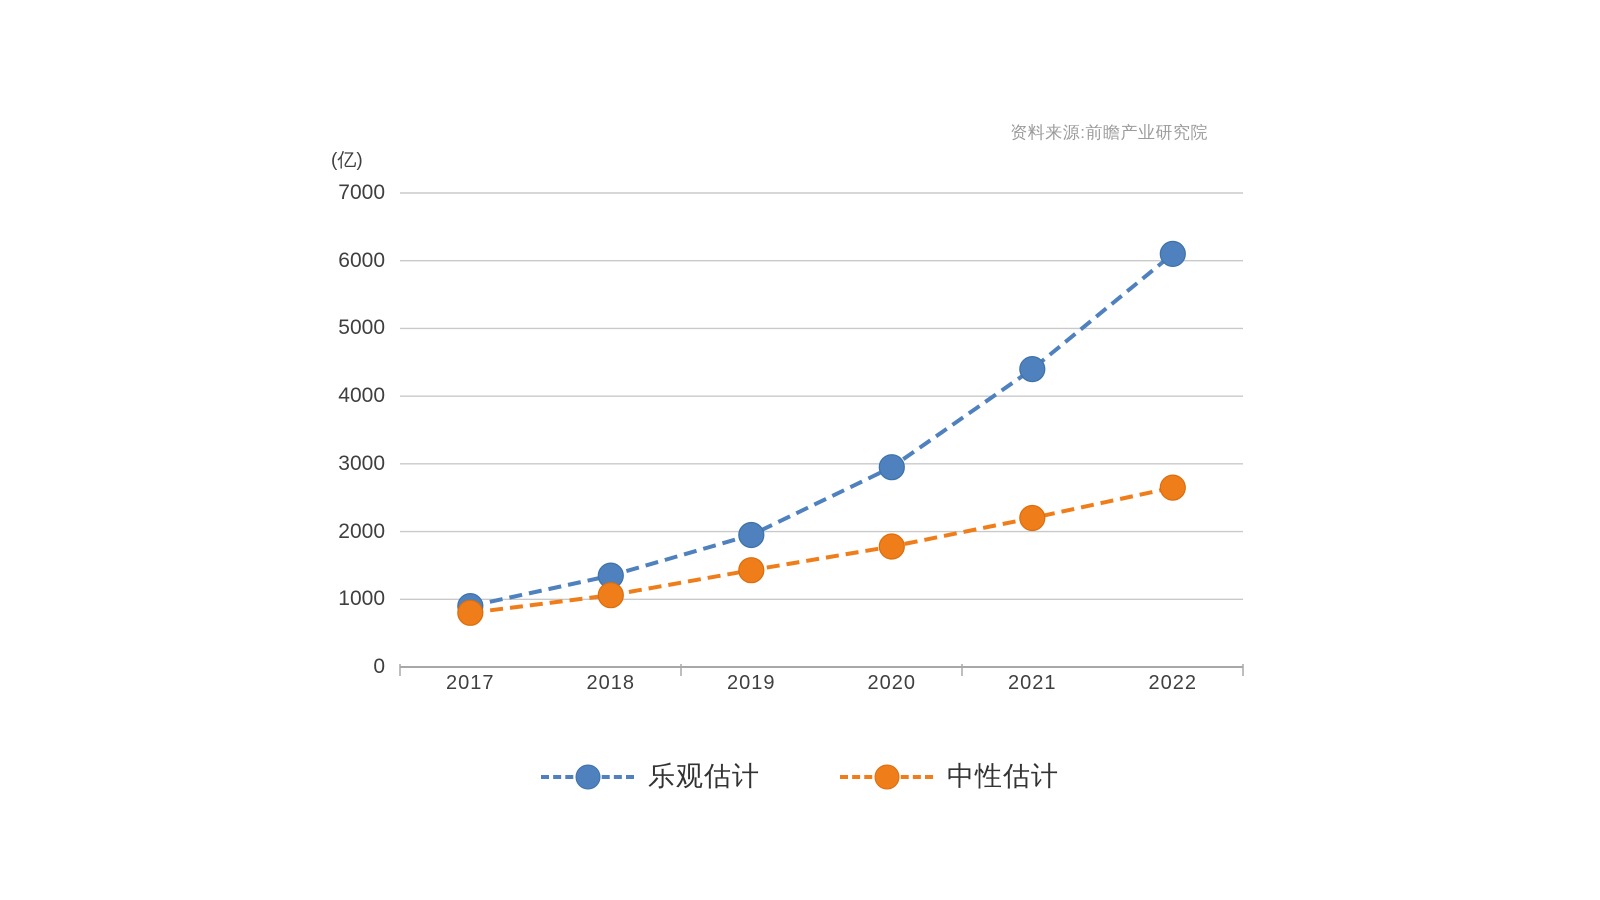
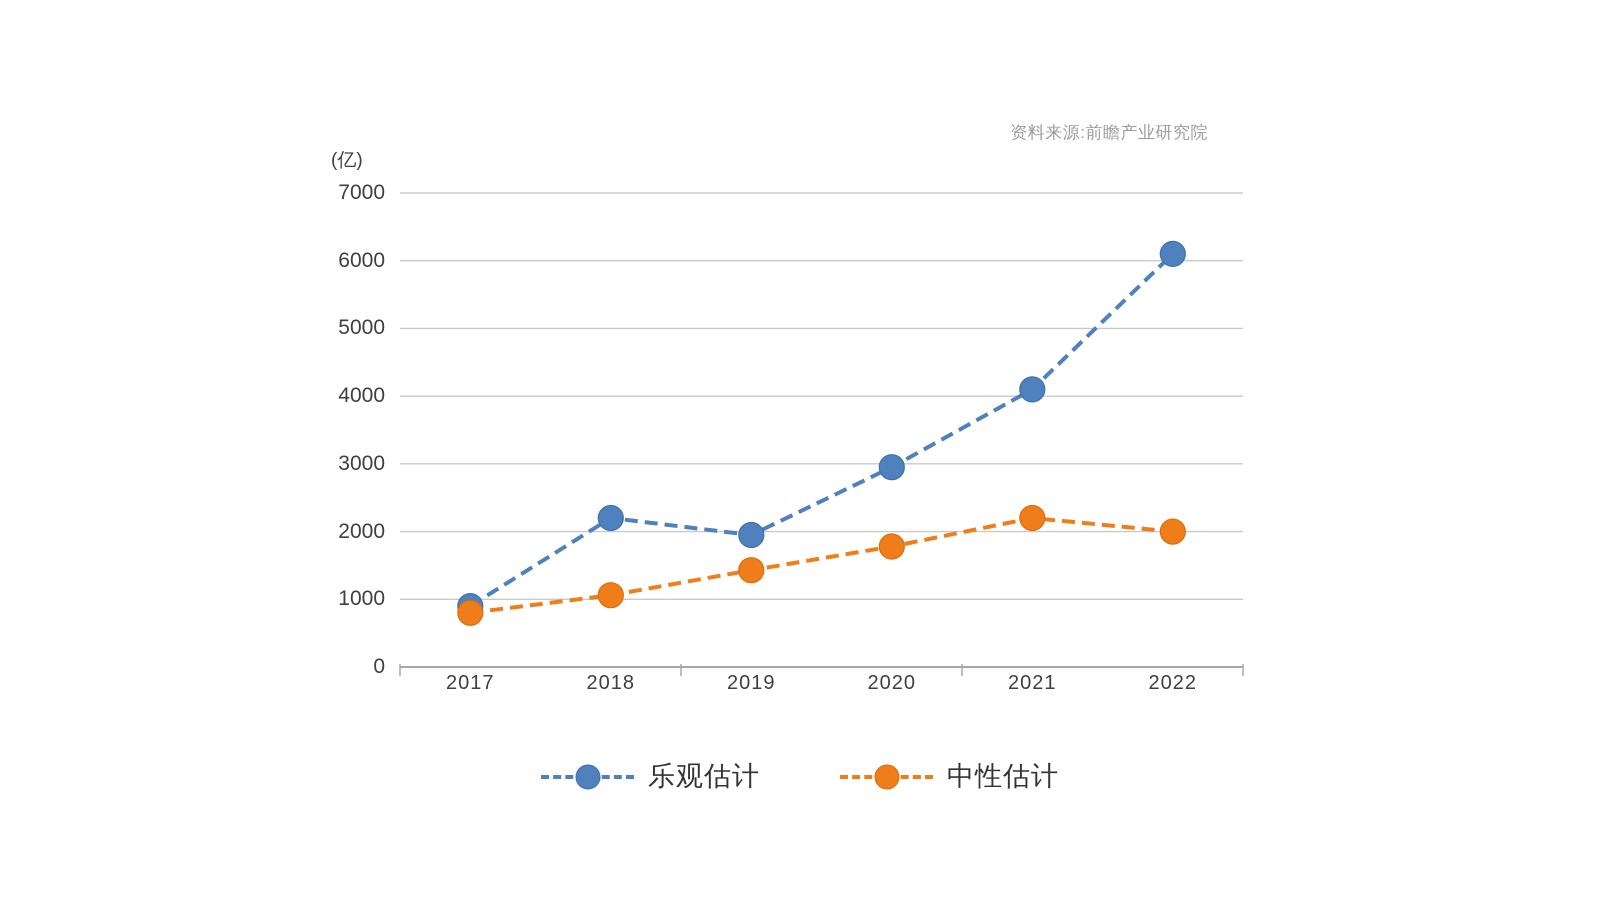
乐观估计/2018: 1400 -> 2200
乐观估计/2021: 4400 -> 4100
中性估计/2022: 2600 -> 2000
